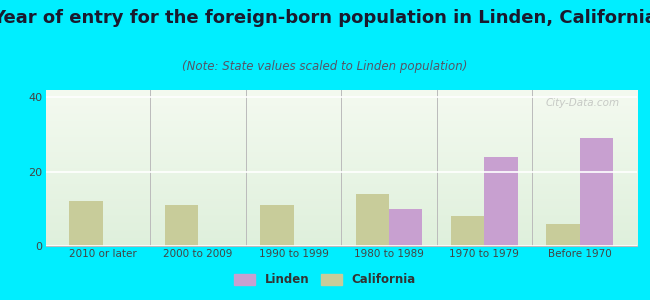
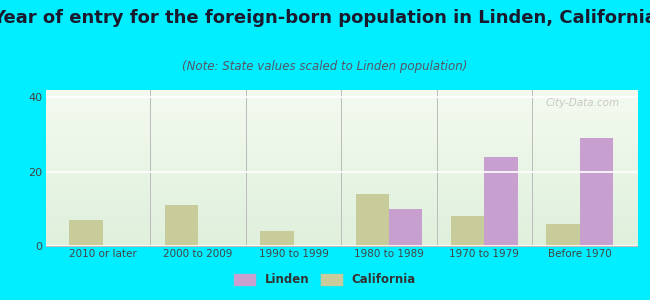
California/2010 or later: 12 -> 7
California/1990 to 1999: 11 -> 4
